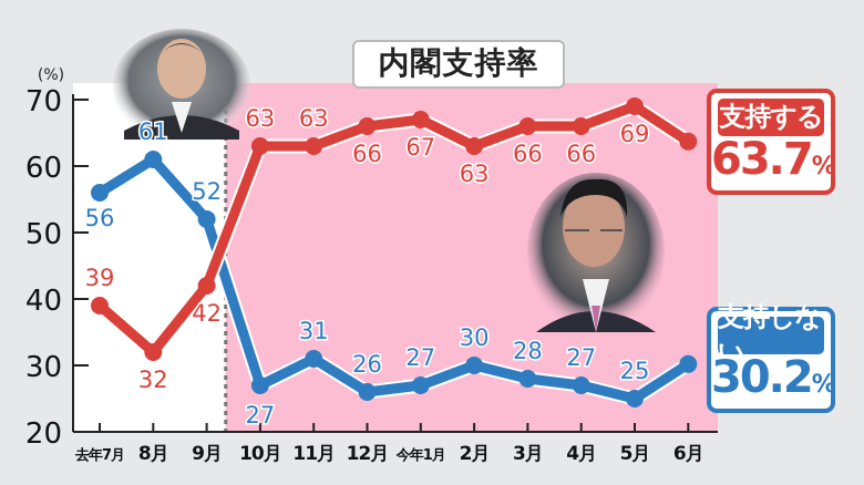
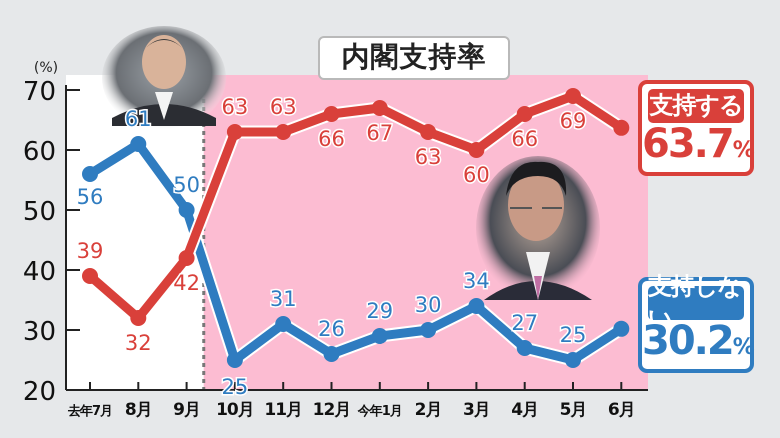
支持しない/9月: 52 -> 50
支持しない/10月: 27 -> 25
支持しない/今年1月: 27 -> 29
支持する/3月: 66 -> 60
支持しない/3月: 28 -> 34
